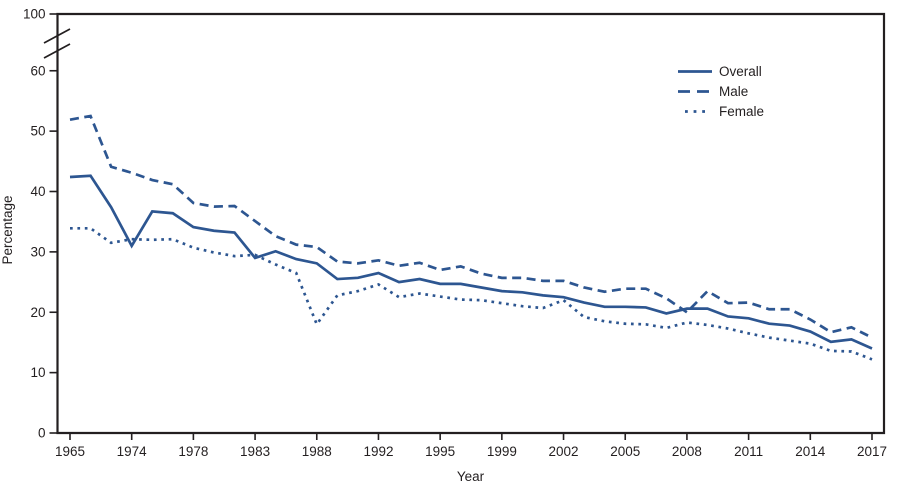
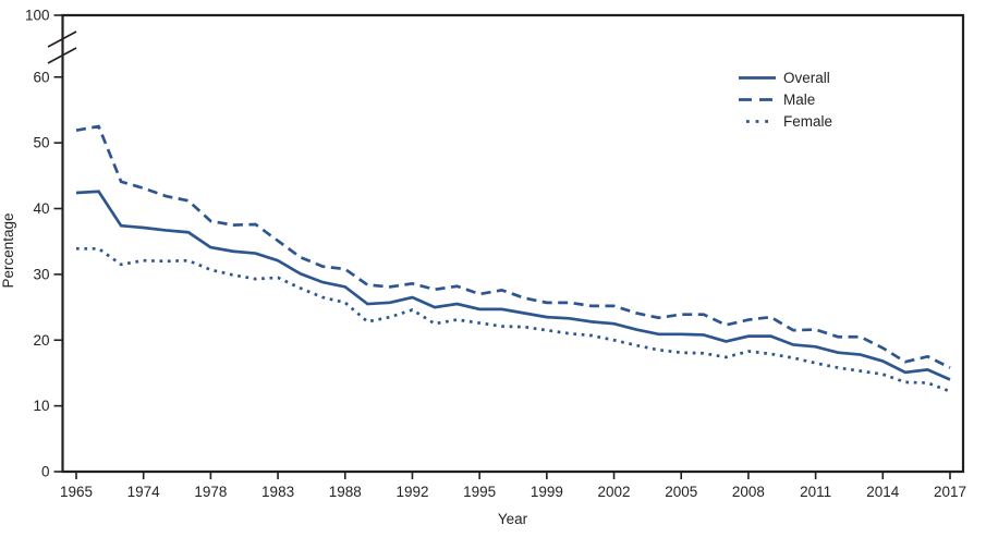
Overall/1974: 31 -> 37
Overall/1983: 29 -> 32
Female/1988: 18 -> 26
Female/2002: 22 -> 20
Male/2008: 20 -> 23
